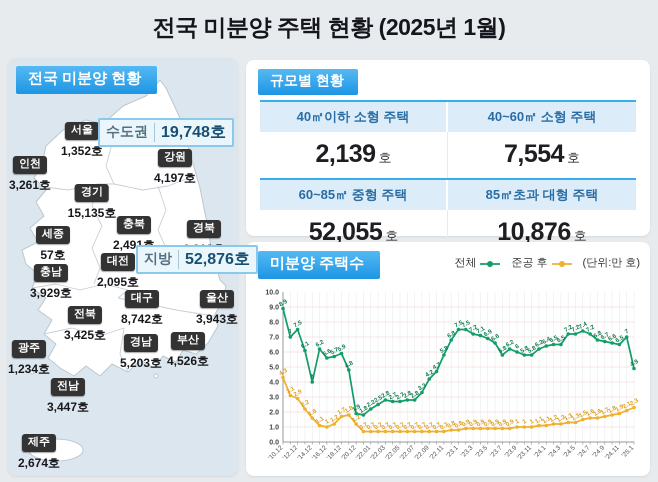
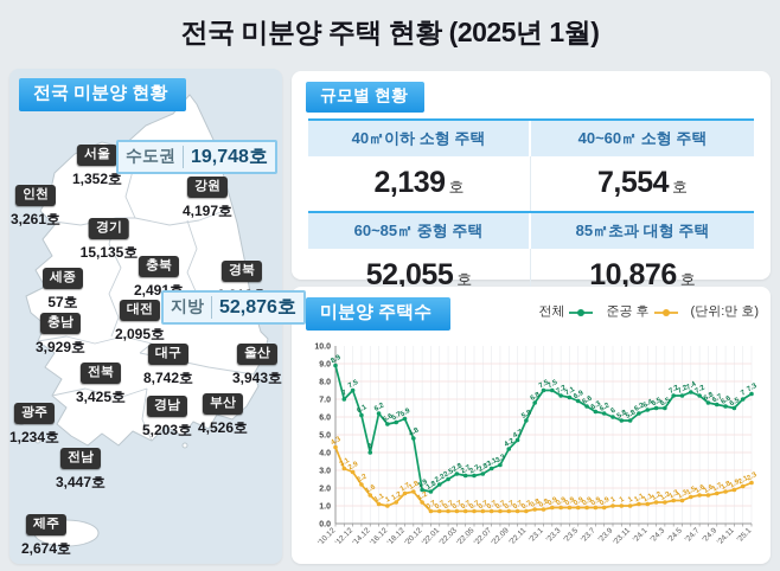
전체/'22.07: 2.8 -> 3.1
전체/'23.7: 5.8 -> 6.3
전체/'25.1: 4.9 -> 7.3
